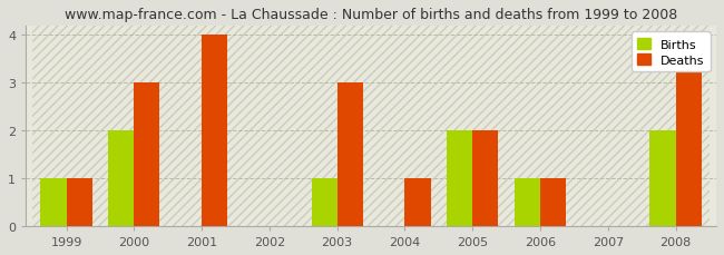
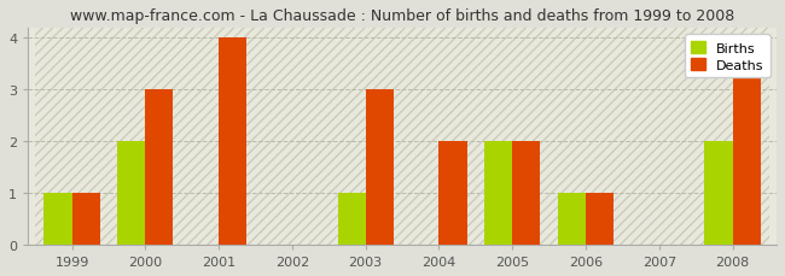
Deaths/2004: 1 -> 2
